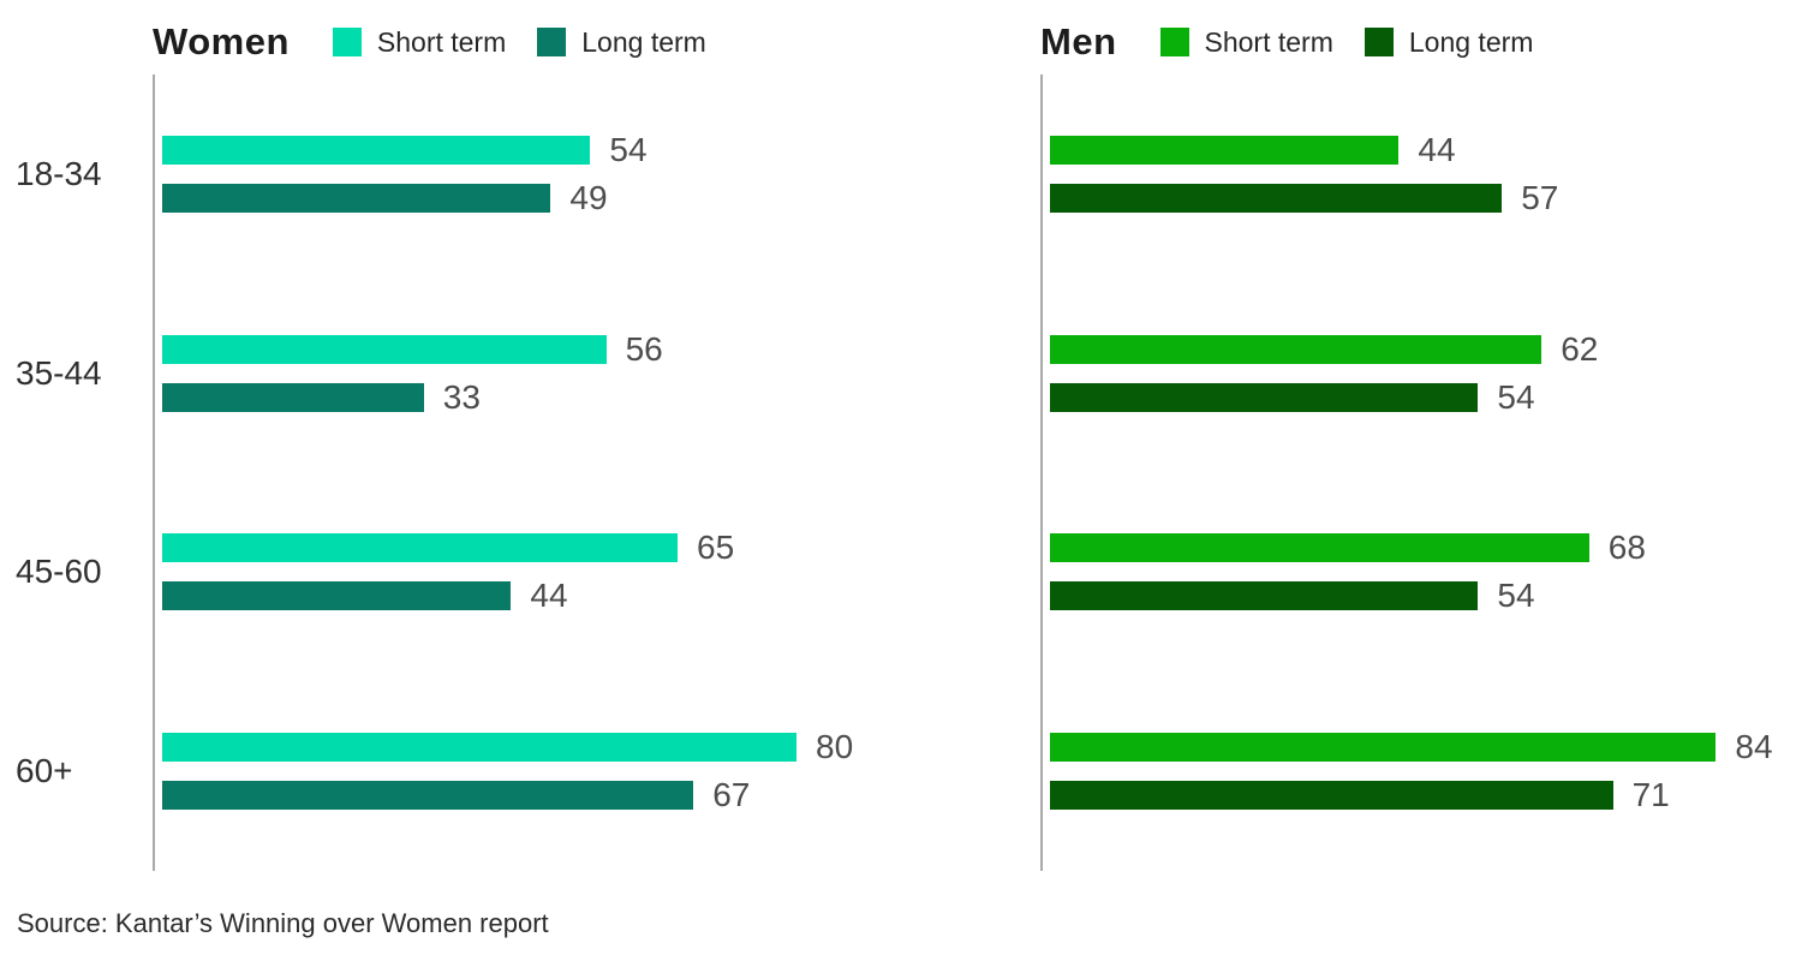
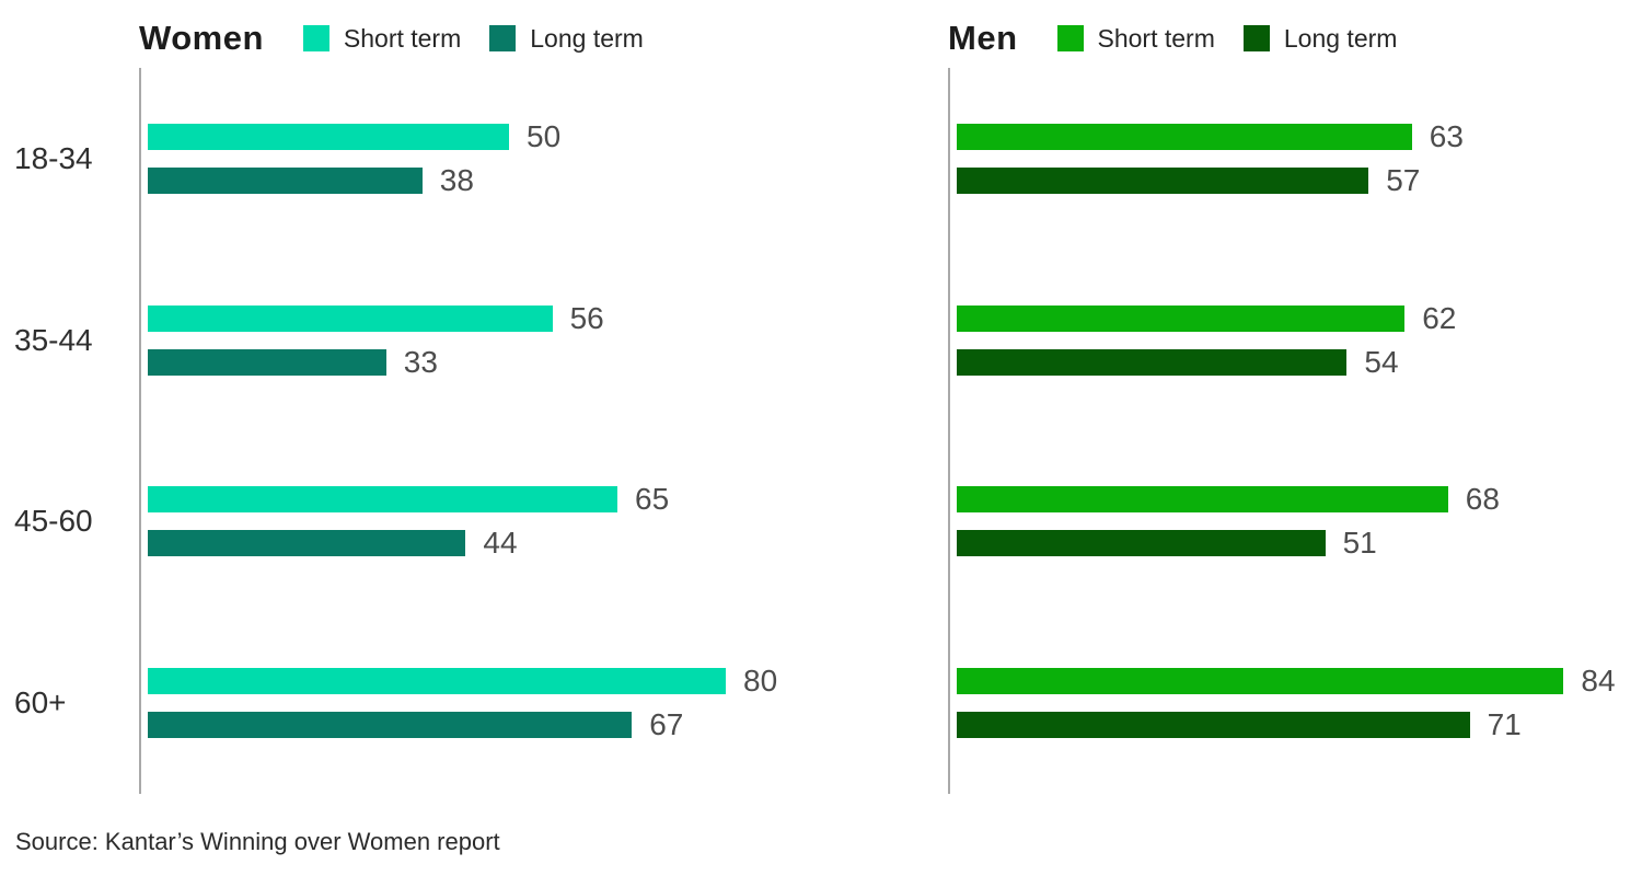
Women/Short term/18-34: 54 -> 50
Women/Long term/18-34: 49 -> 38
Men/Short term/18-34: 44 -> 63
Men/Long term/45-60: 54 -> 51
